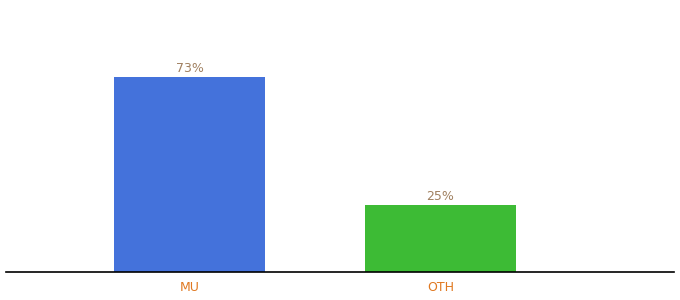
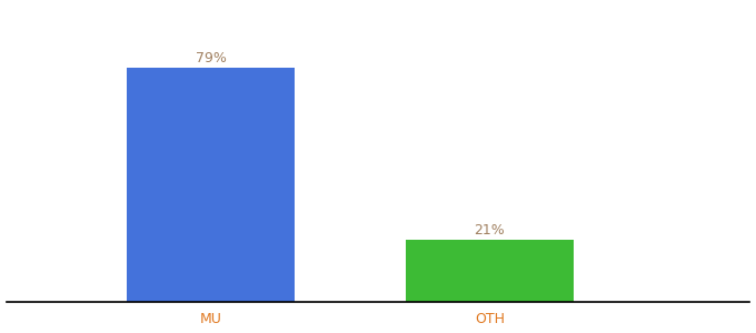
MU: 73% -> 79%
OTH: 25% -> 21%
